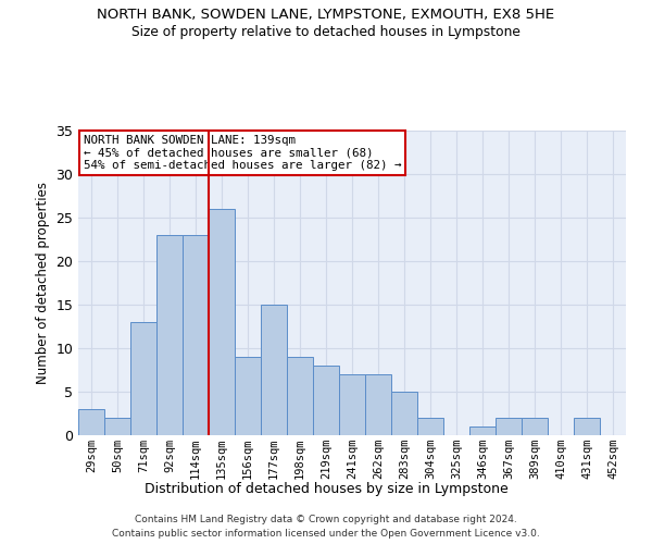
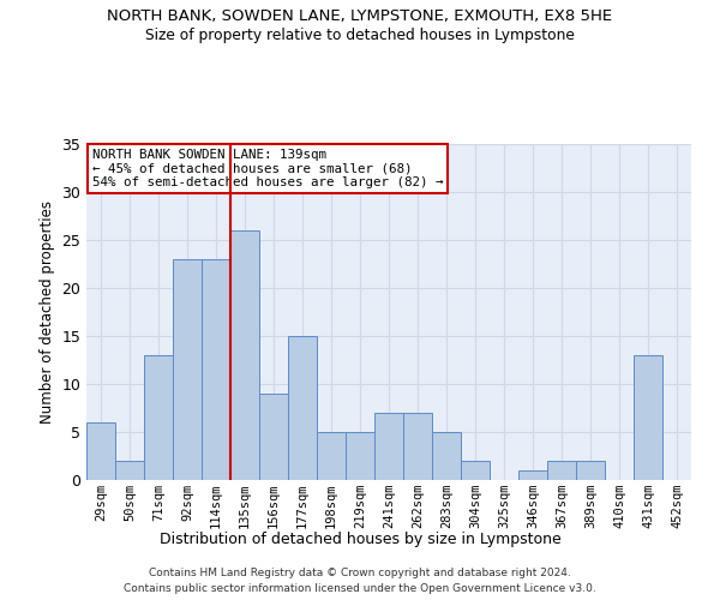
29sqm: 3 -> 6
198sqm: 9 -> 5
219sqm: 8 -> 5
431sqm: 2 -> 13
